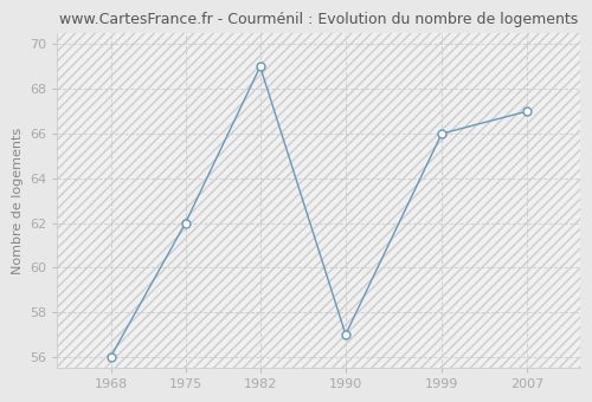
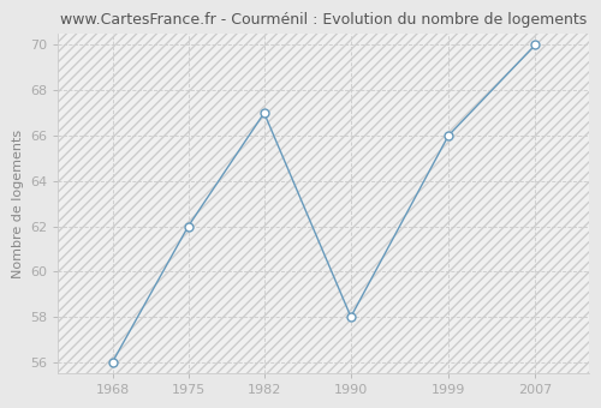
1982: 69 -> 67
1990: 57 -> 58
2007: 67 -> 70
